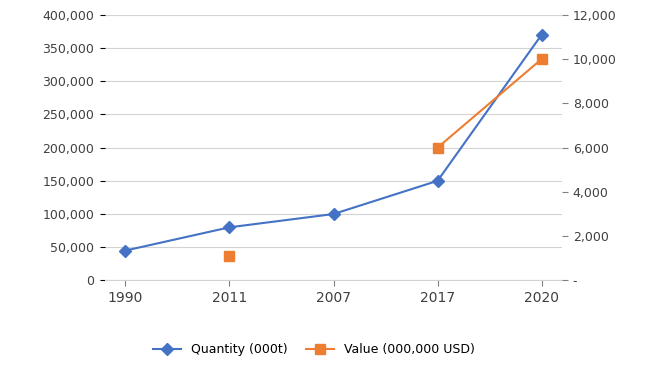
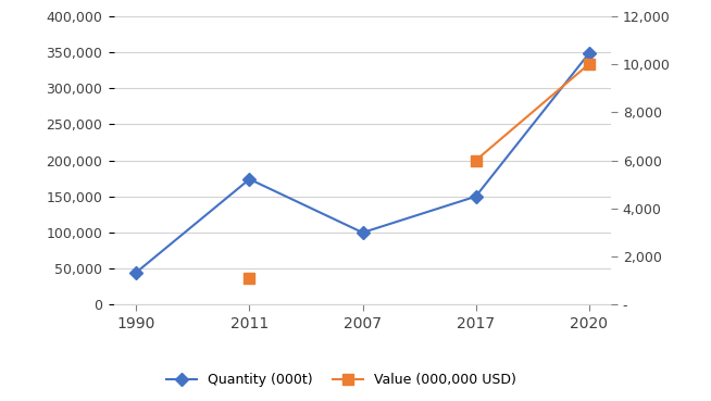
2011: 80,000 -> 174,000
2020: 370,000 -> 348,000
